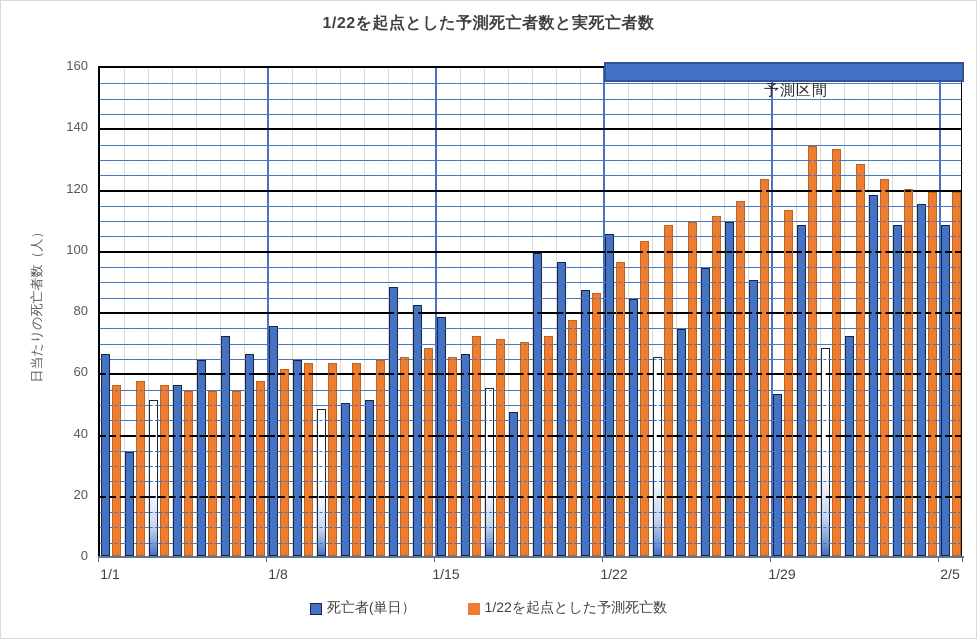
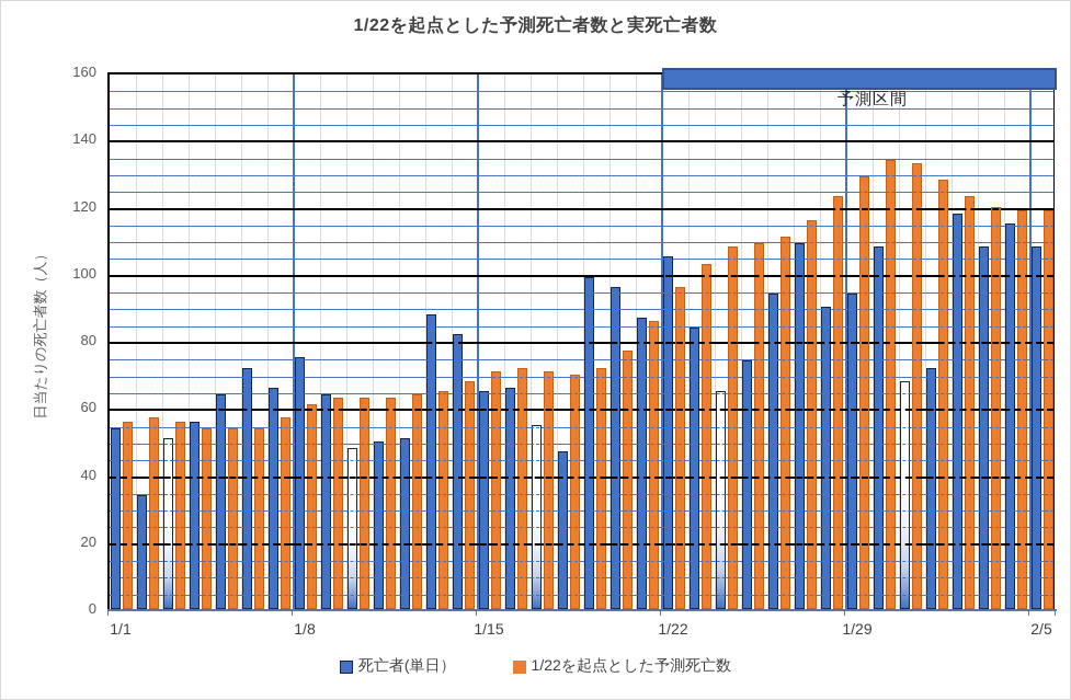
死亡者(単日）/1/1: 66 -> 54
死亡者(単日）/1/15: 78 -> 65
1/22を起点とした予測死亡数/1/15: 65 -> 71
死亡者(単日）/1/29: 53 -> 94
1/22を起点とした予測死亡数/1/29: 113 -> 129
